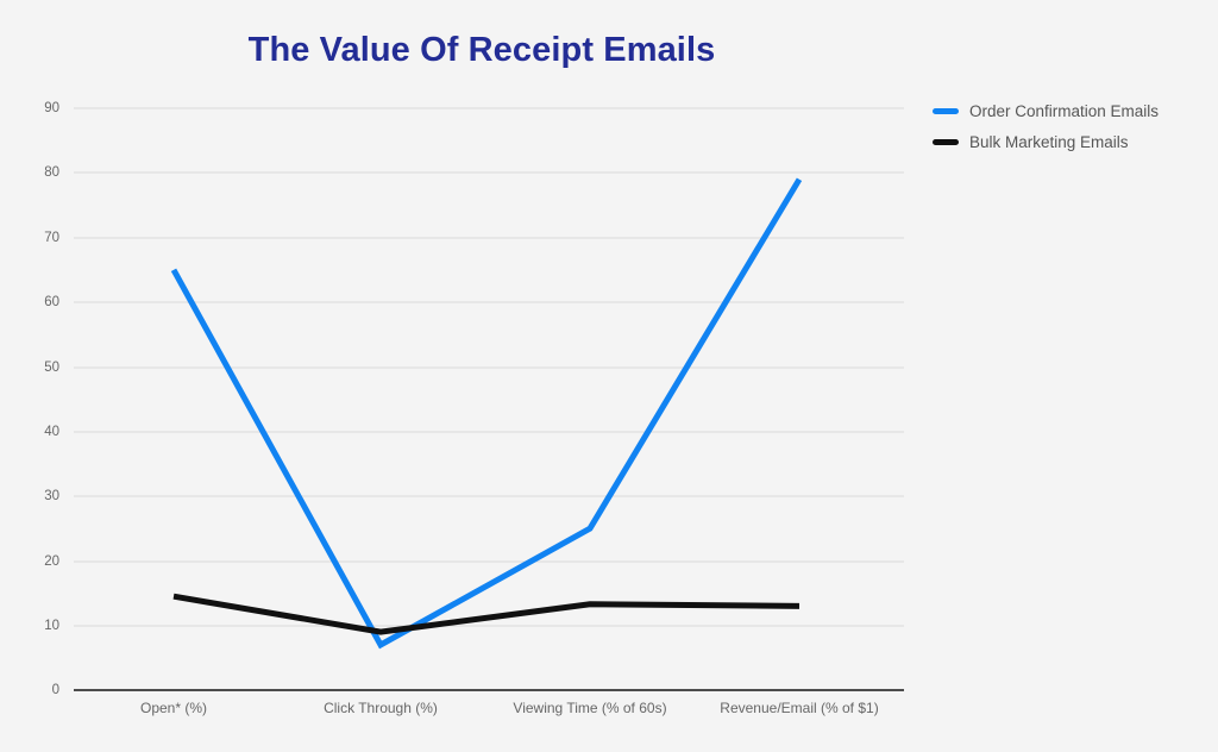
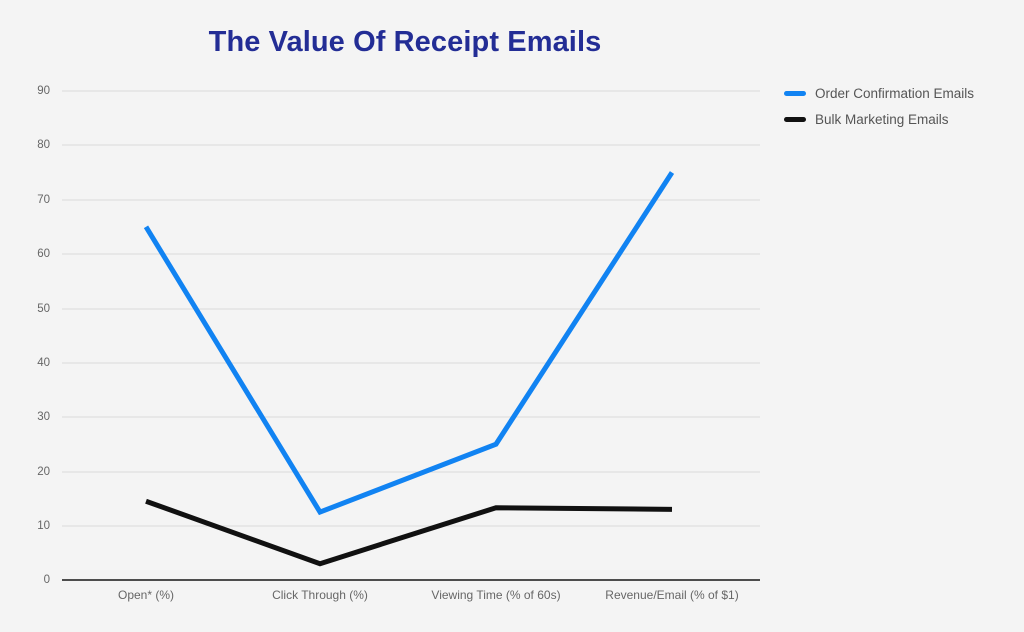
Order Confirmation Emails/Click Through (%): 7 -> 12
Bulk Marketing Emails/Click Through (%): 9 -> 3
Order Confirmation Emails/Revenue/Email (% of $1): 79 -> 75
